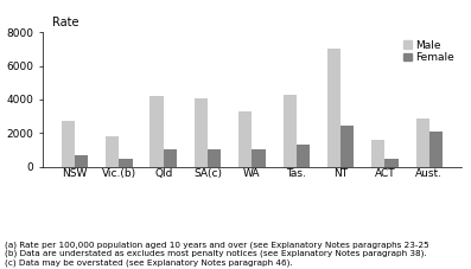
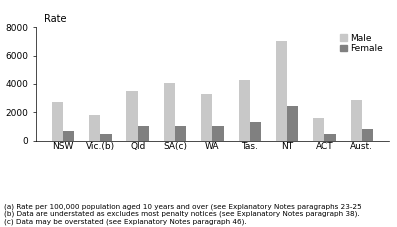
Male/Qld: 4200 -> 3500
Female/Aust.: 2100 -> 800
